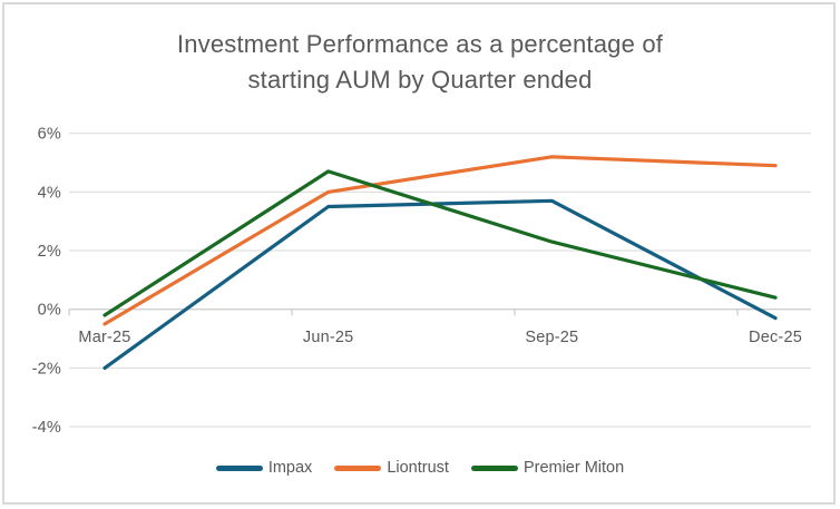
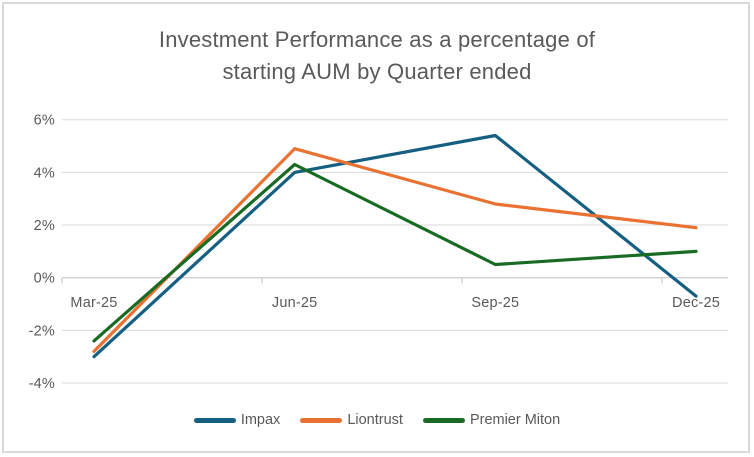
Impax/Mar-25: -2.0% -> -3.0%
Liontrust/Mar-25: -0.5% -> -2.8%
Premier Miton/Mar-25: -0.2% -> -2.4%
Impax/Jun-25: 3.5% -> 4.0%
Liontrust/Jun-25: 4.0% -> 4.9%
Premier Miton/Jun-25: 4.7% -> 4.3%
Impax/Sep-25: 3.7% -> 5.4%
Liontrust/Sep-25: 5.2% -> 2.8%
Premier Miton/Sep-25: 2.3% -> 0.5%
Impax/Dec-25: -0.3% -> -0.7%
Liontrust/Dec-25: 4.9% -> 1.9%
Premier Miton/Dec-25: 0.4% -> 1.0%
